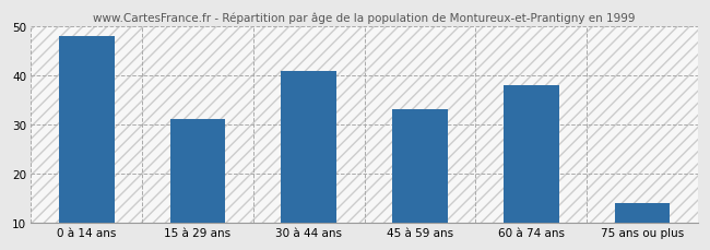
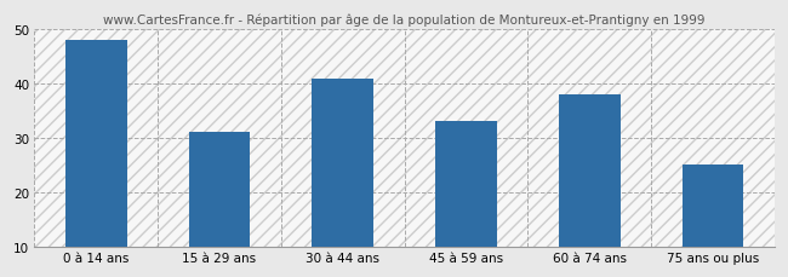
75 ans ou plus: 14 -> 25
